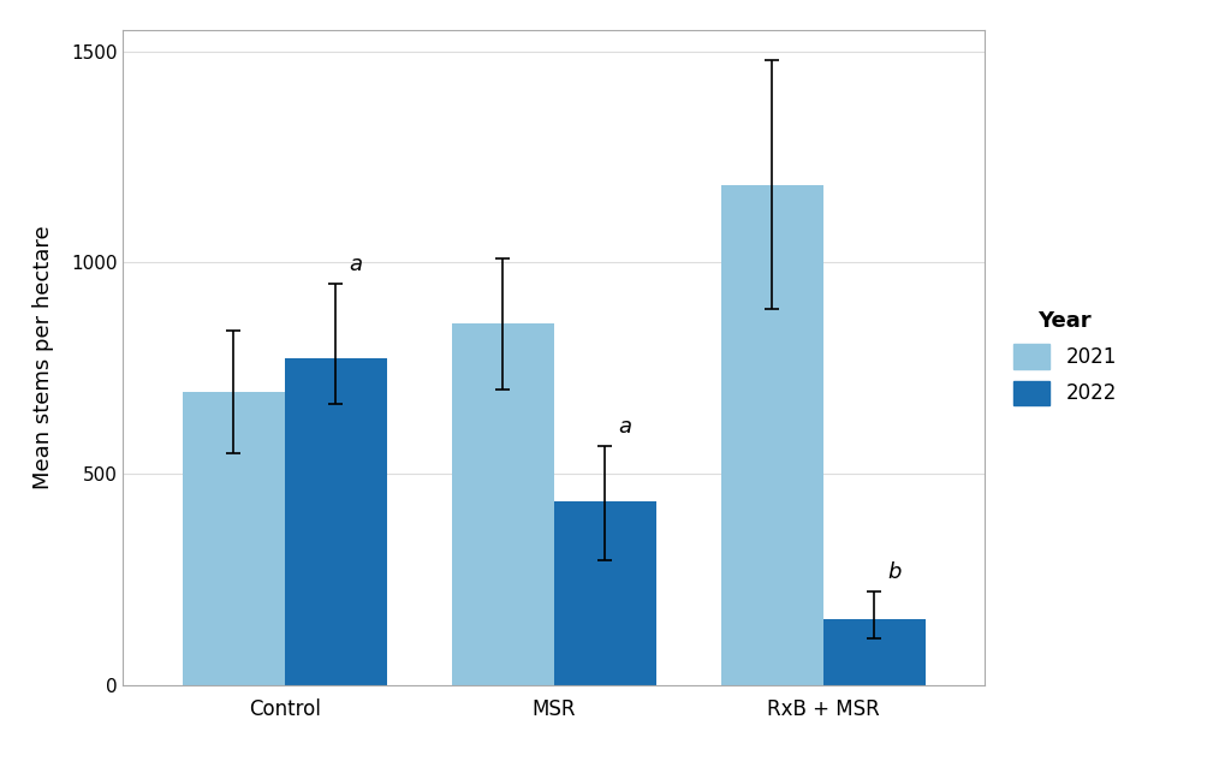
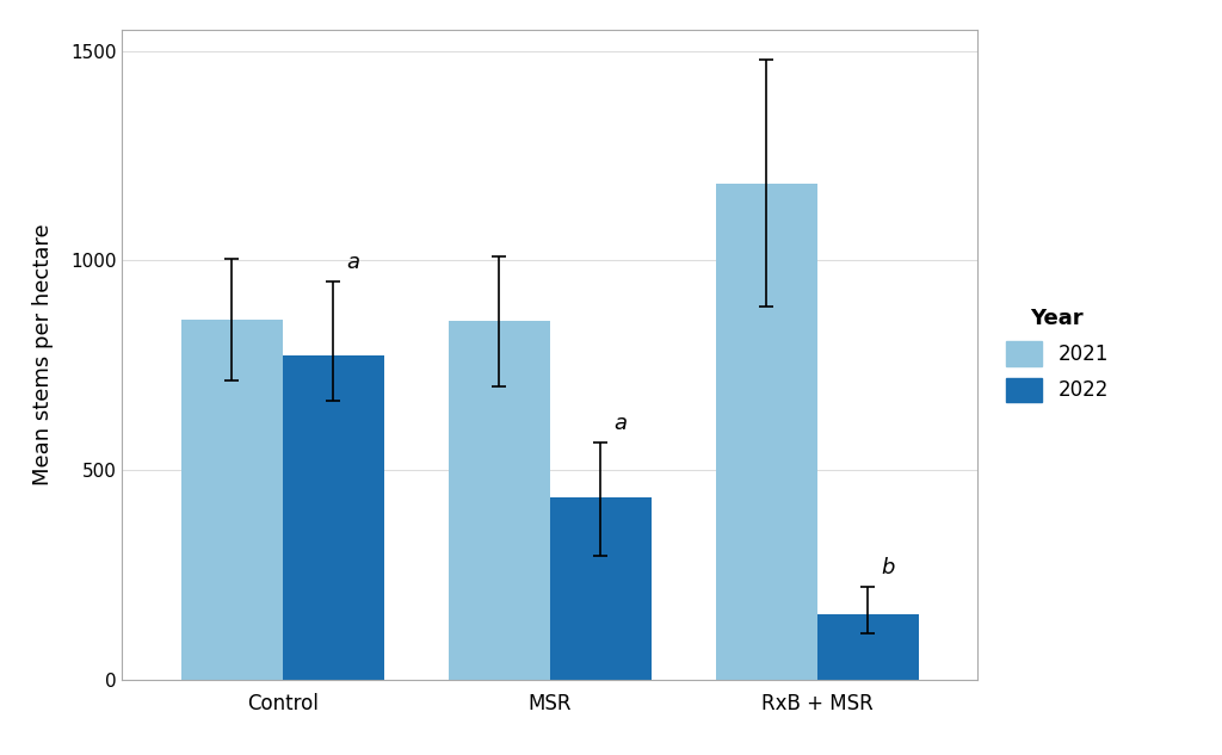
2021/Control: 695 -> 860
